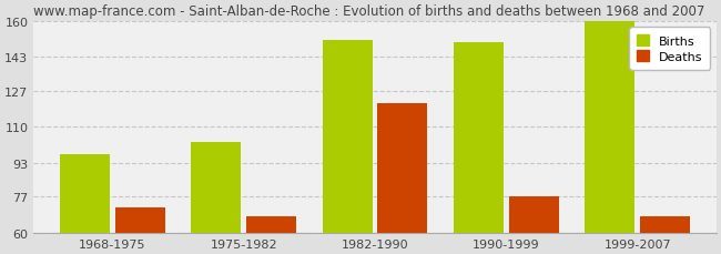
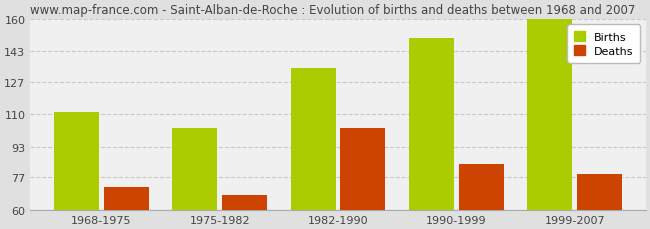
Births/1968-1975: 97 -> 111
Births/1982-1990: 151 -> 134
Deaths/1982-1990: 121 -> 103
Deaths/1990-1999: 77 -> 84
Deaths/1999-2007: 68 -> 79
